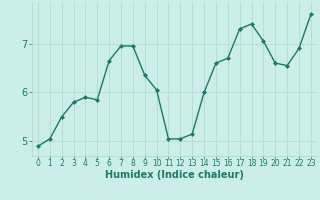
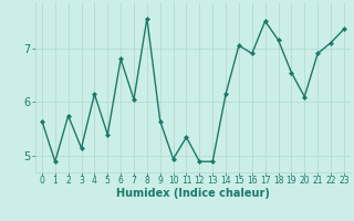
0: 4.90 -> 5.65
1: 5.05 -> 4.90
2: 5.50 -> 5.75
3: 5.80 -> 5.15
4: 5.90 -> 6.15
5: 5.85 -> 5.40
6: 6.65 -> 6.80
7: 6.95 -> 6.05
8: 6.95 -> 7.55
9: 6.35 -> 5.65
10: 6.05 -> 4.95
11: 5.05 -> 5.35
12: 5.05 -> 4.90
13: 5.15 -> 4.90
14: 6.00 -> 6.15
15: 6.60 -> 7.05
16: 6.70 -> 6.90
17: 7.30 -> 7.50
18: 7.40 -> 7.15
19: 7.05 -> 6.55
20: 6.60 -> 6.10
21: 6.55 -> 6.90
22: 6.90 -> 7.10
23: 7.60 -> 7.35
